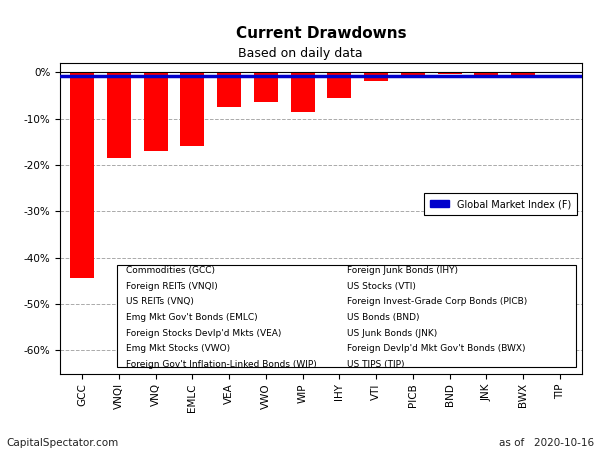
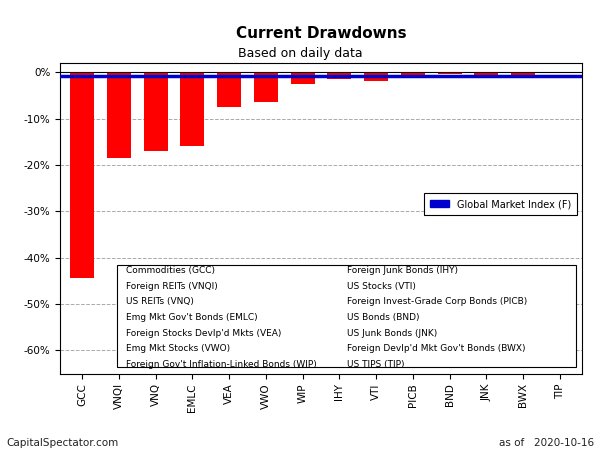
WIP: -8.5% -> -2.5%
IHY: -5.5% -> -1.5%
